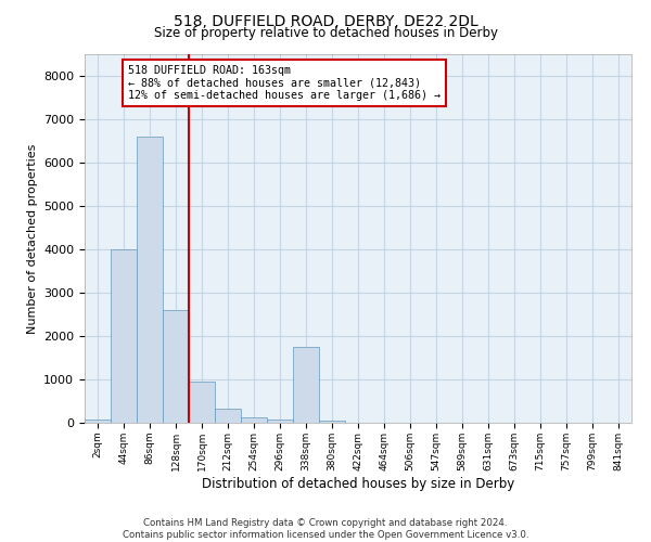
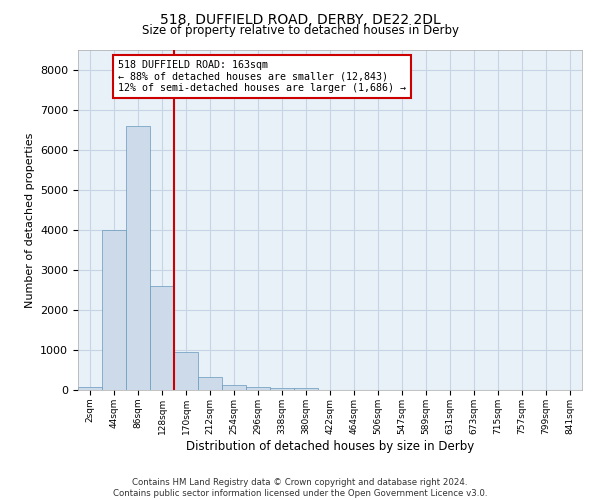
338sqm: 1750 -> 60
